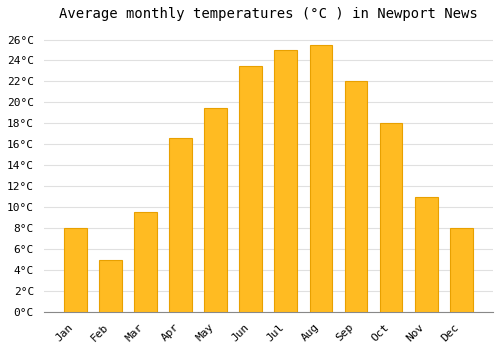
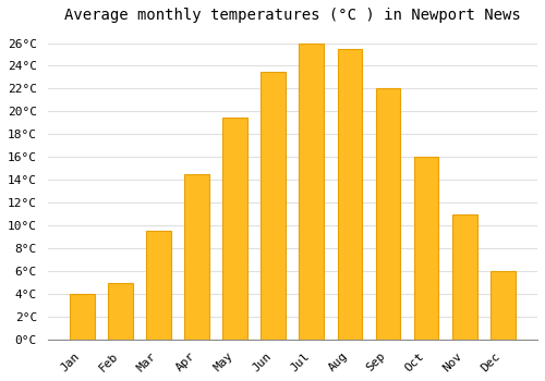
Jan: 8.0°C -> 4.0°C
Apr: 16.6°C -> 14.5°C
Jul: 25.0°C -> 26.0°C
Oct: 18.0°C -> 16.0°C
Dec: 8.0°C -> 6.0°C
